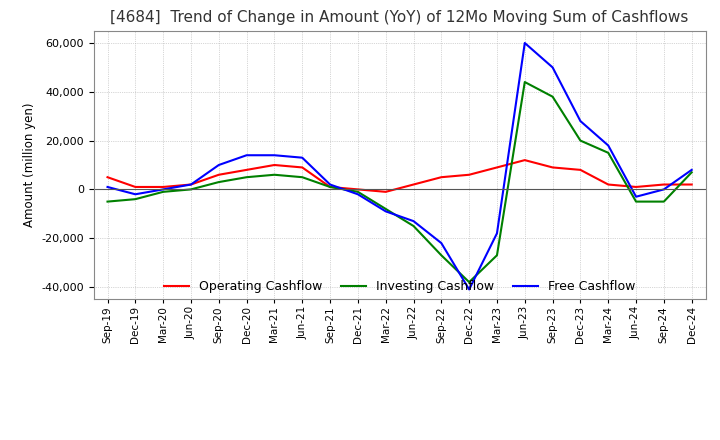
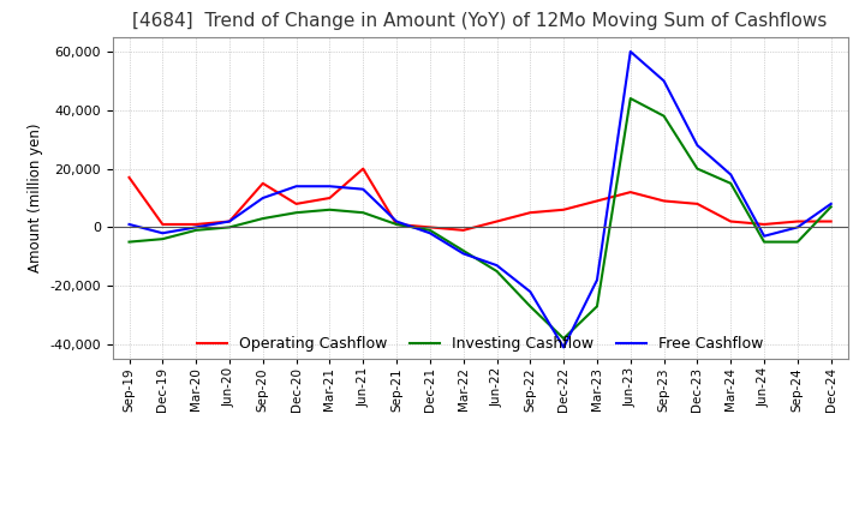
Operating Cashflow/Sep-19: 5,000 -> 17,000
Operating Cashflow/Sep-20: 6,000 -> 15,000
Operating Cashflow/Jun-21: 9,000 -> 20,000
